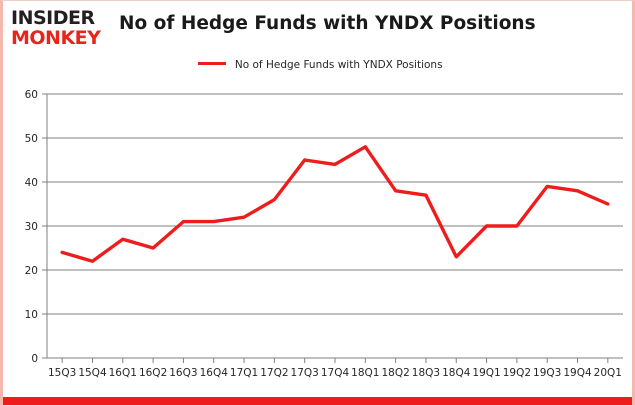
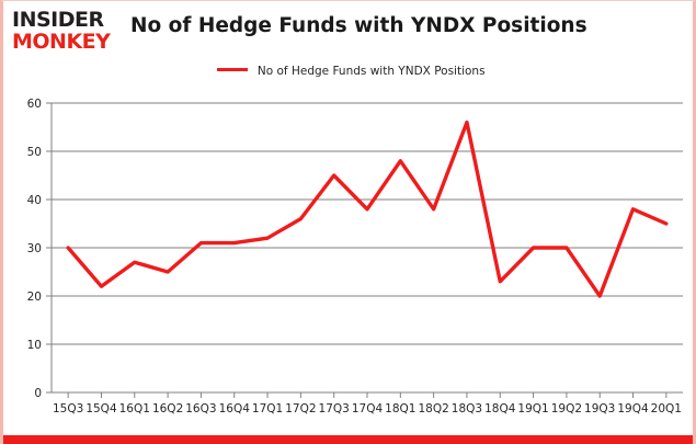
15Q3: 24 -> 30
17Q4: 44 -> 38
18Q3: 37 -> 56
19Q3: 39 -> 20
